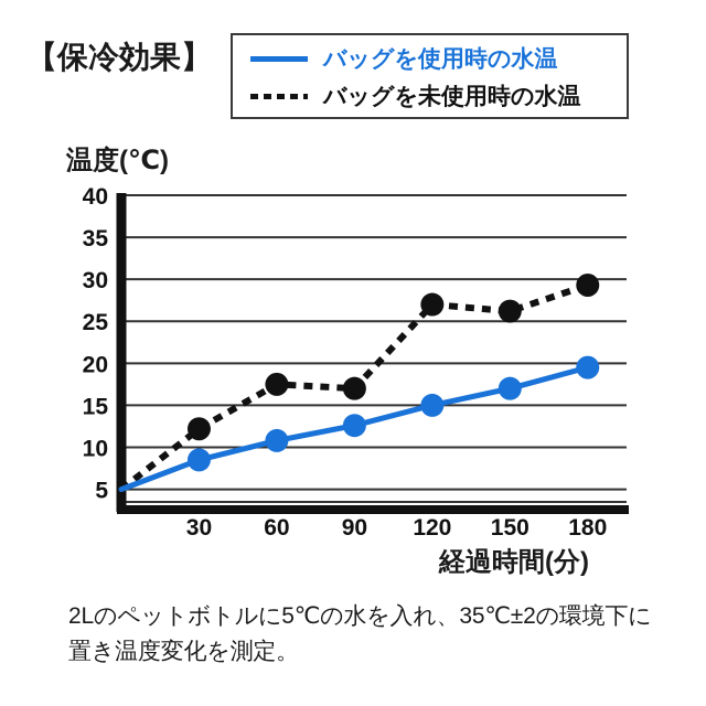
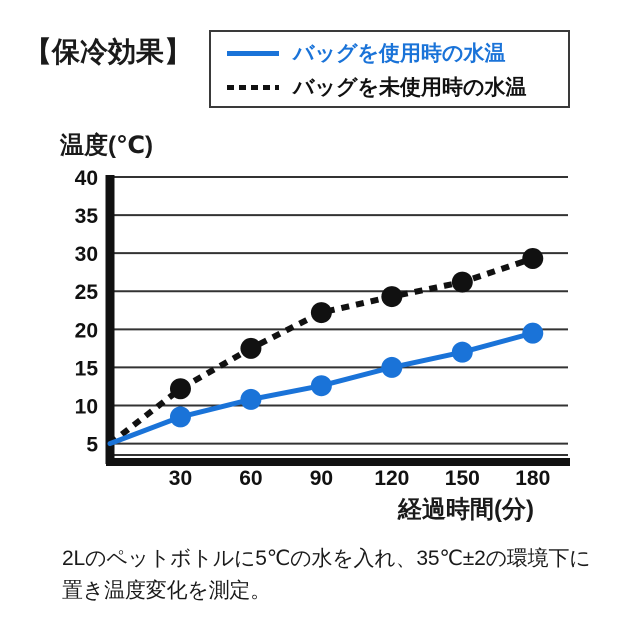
バッグを未使用時の水温/90: 17 -> 22
バッグを未使用時の水温/120: 27 -> 24
